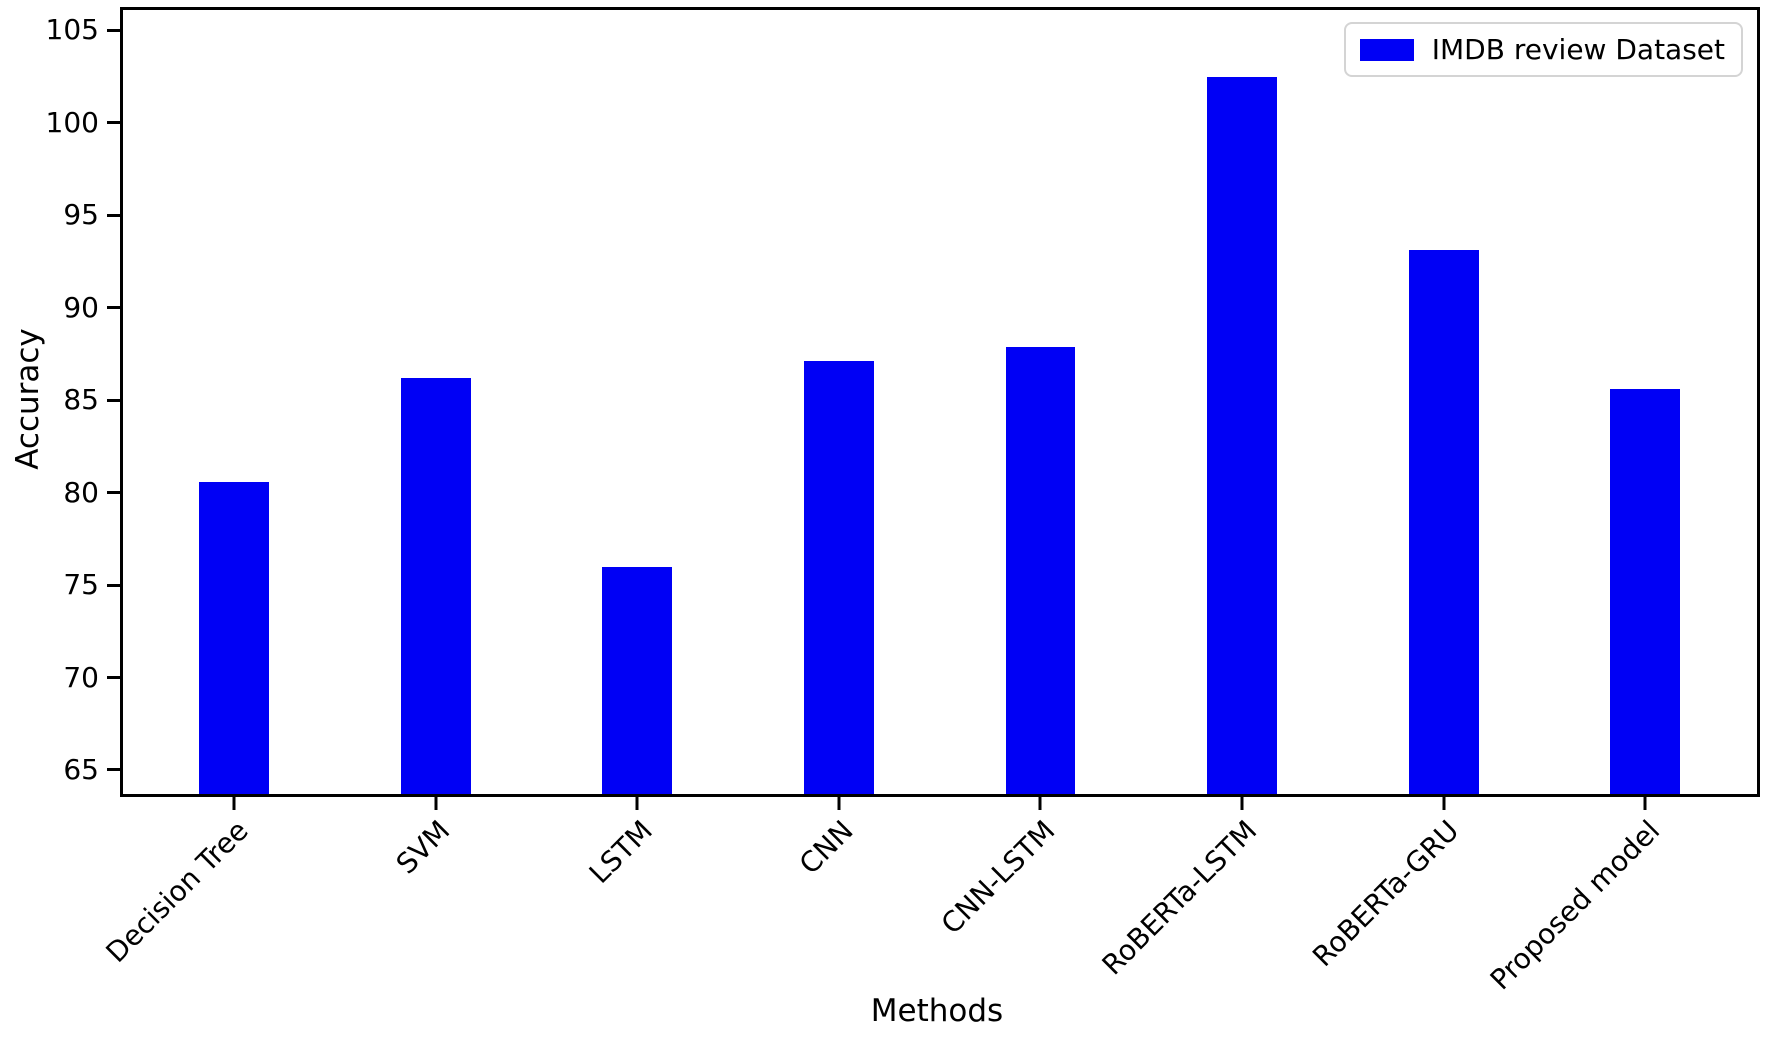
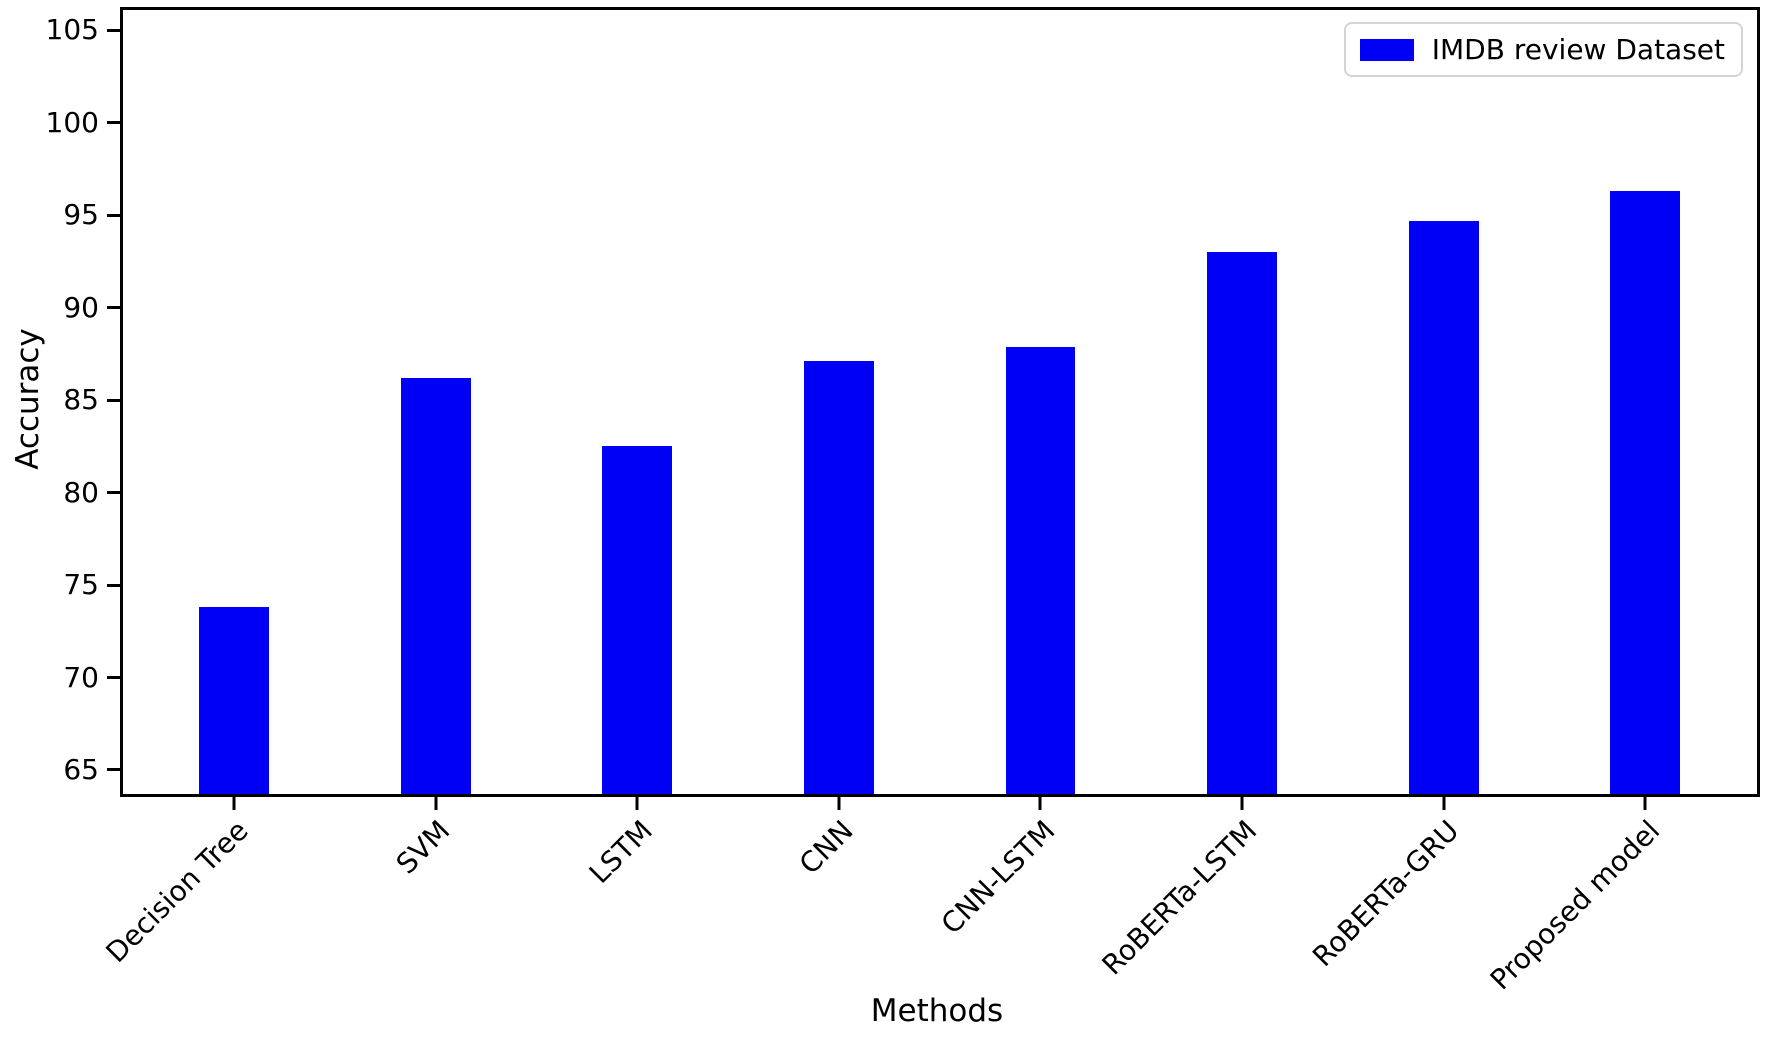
Decision Tree: 80.6 -> 73.8
LSTM: 76.0 -> 82.5
RoBERTa-LSTM: 102.5 -> 93.0
RoBERTa-GRU: 93.1 -> 94.7
Proposed model: 85.6 -> 96.3
